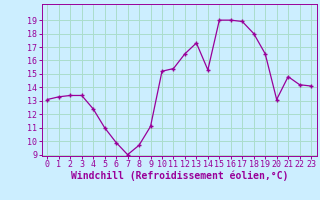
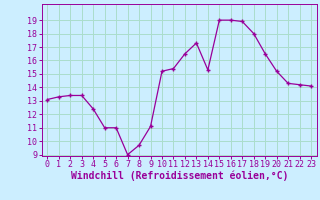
6: 9.9 -> 11.0
20: 13.1 -> 15.2
21: 14.8 -> 14.3
